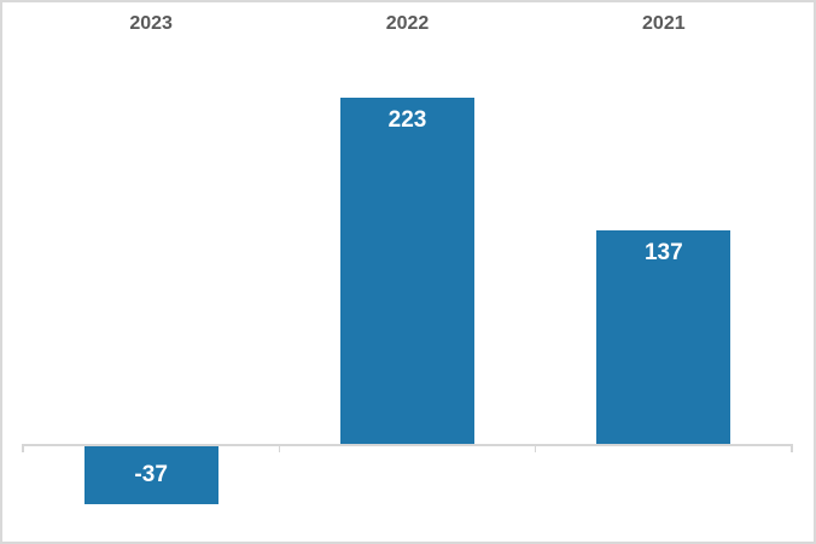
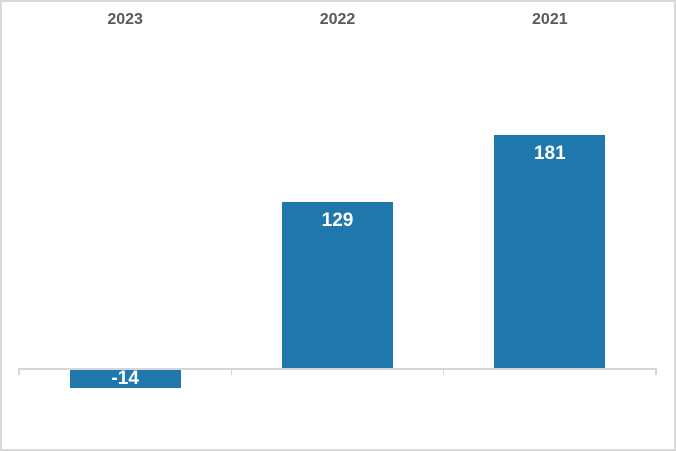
2023: -37 -> -14
2022: 223 -> 129
2021: 137 -> 181
